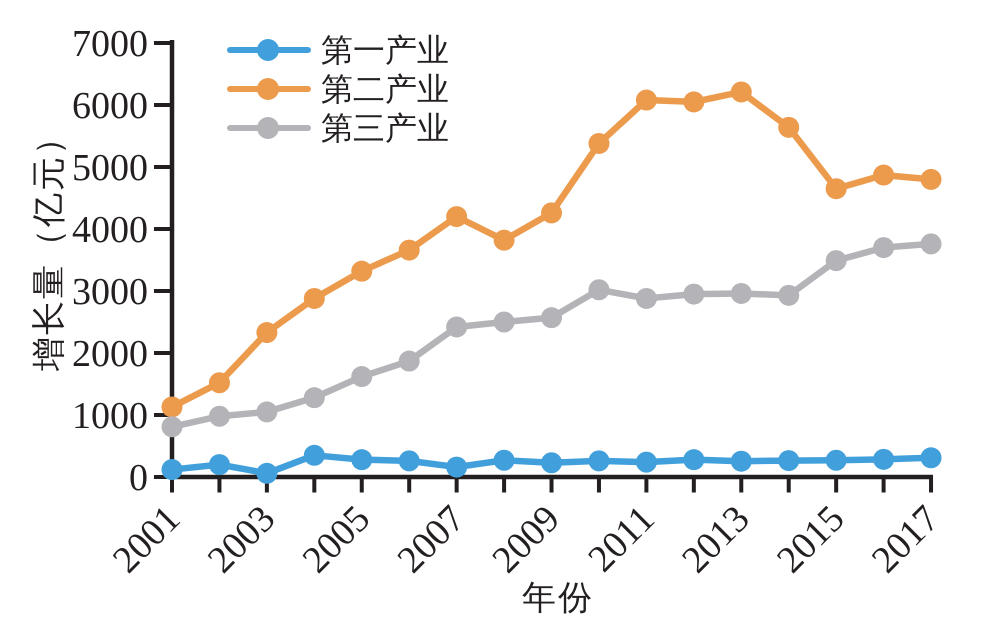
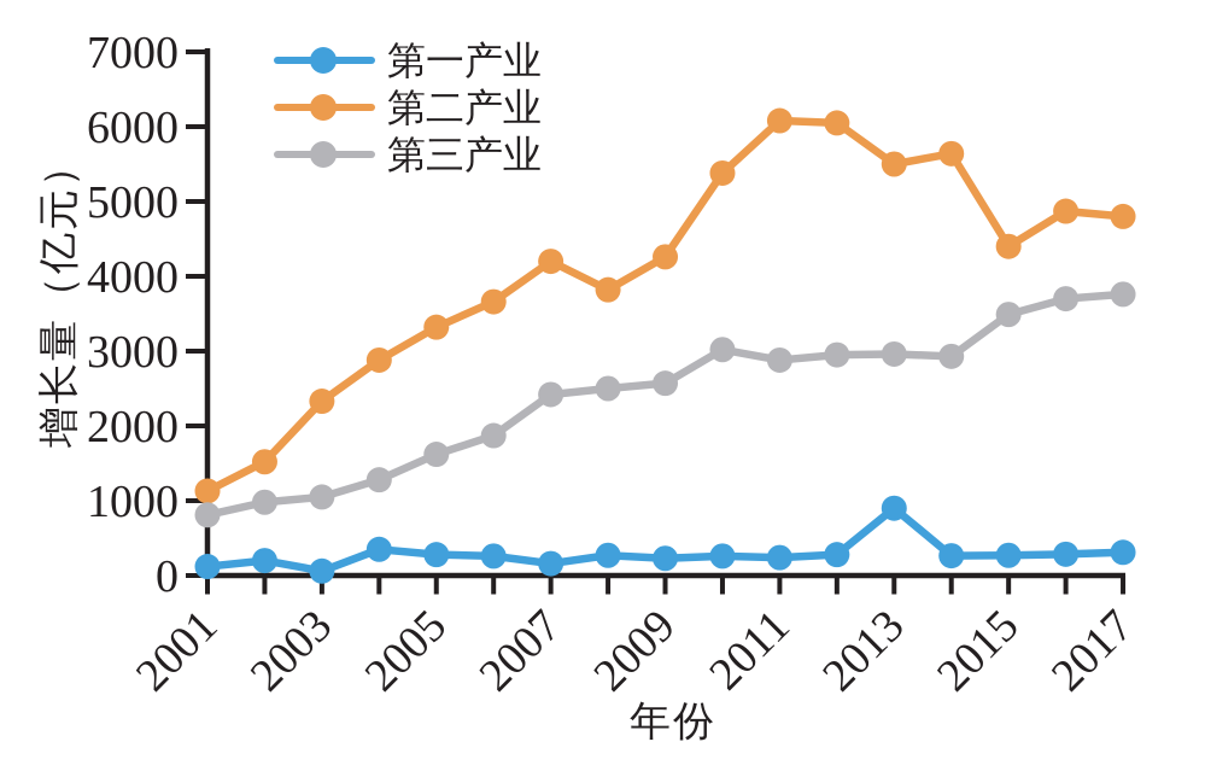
第一产业/2013: 300 -> 900
第二产业/2013: 6200 -> 5500
第二产业/2015: 4600 -> 4400
